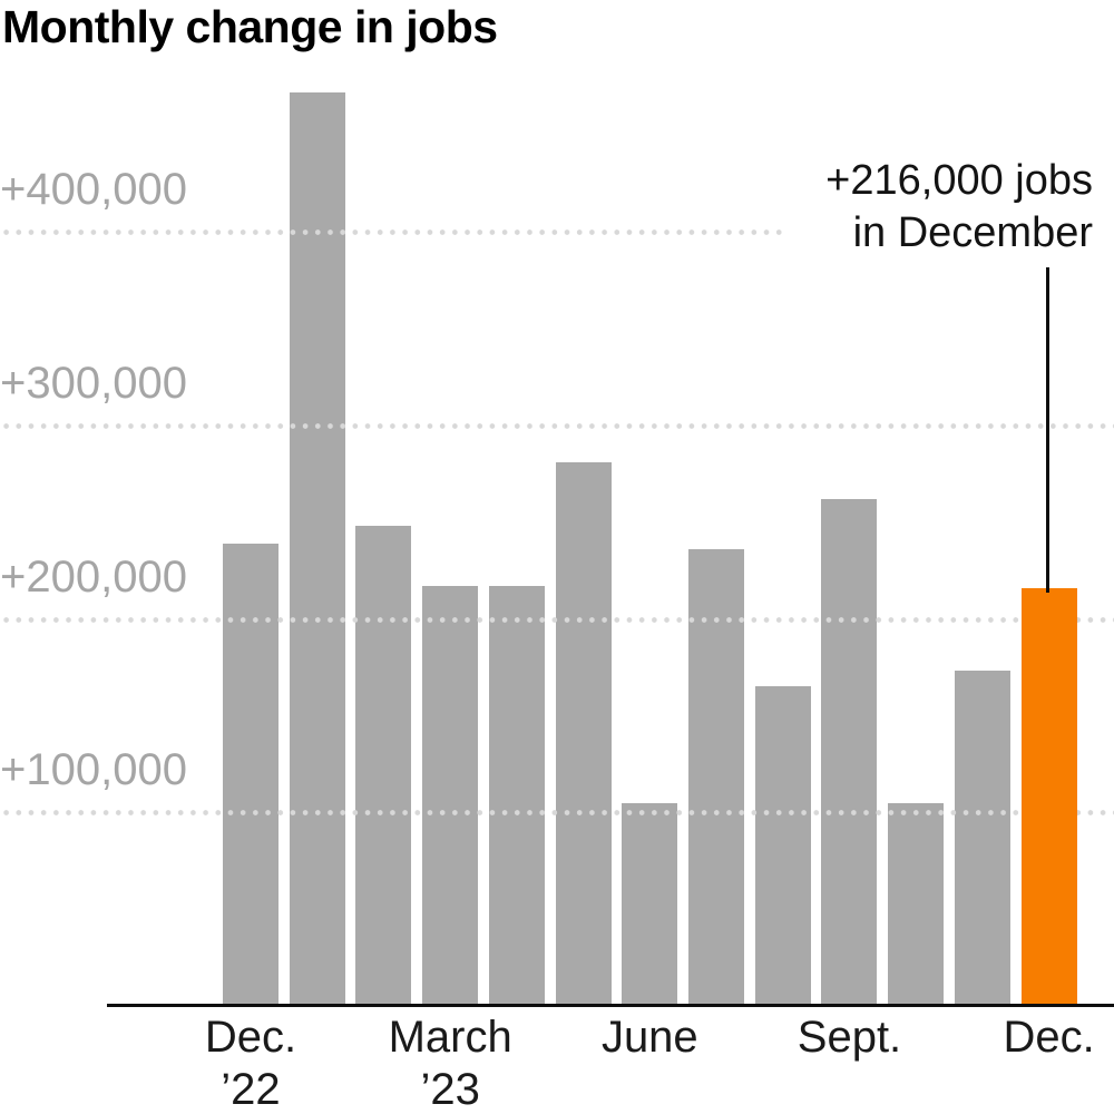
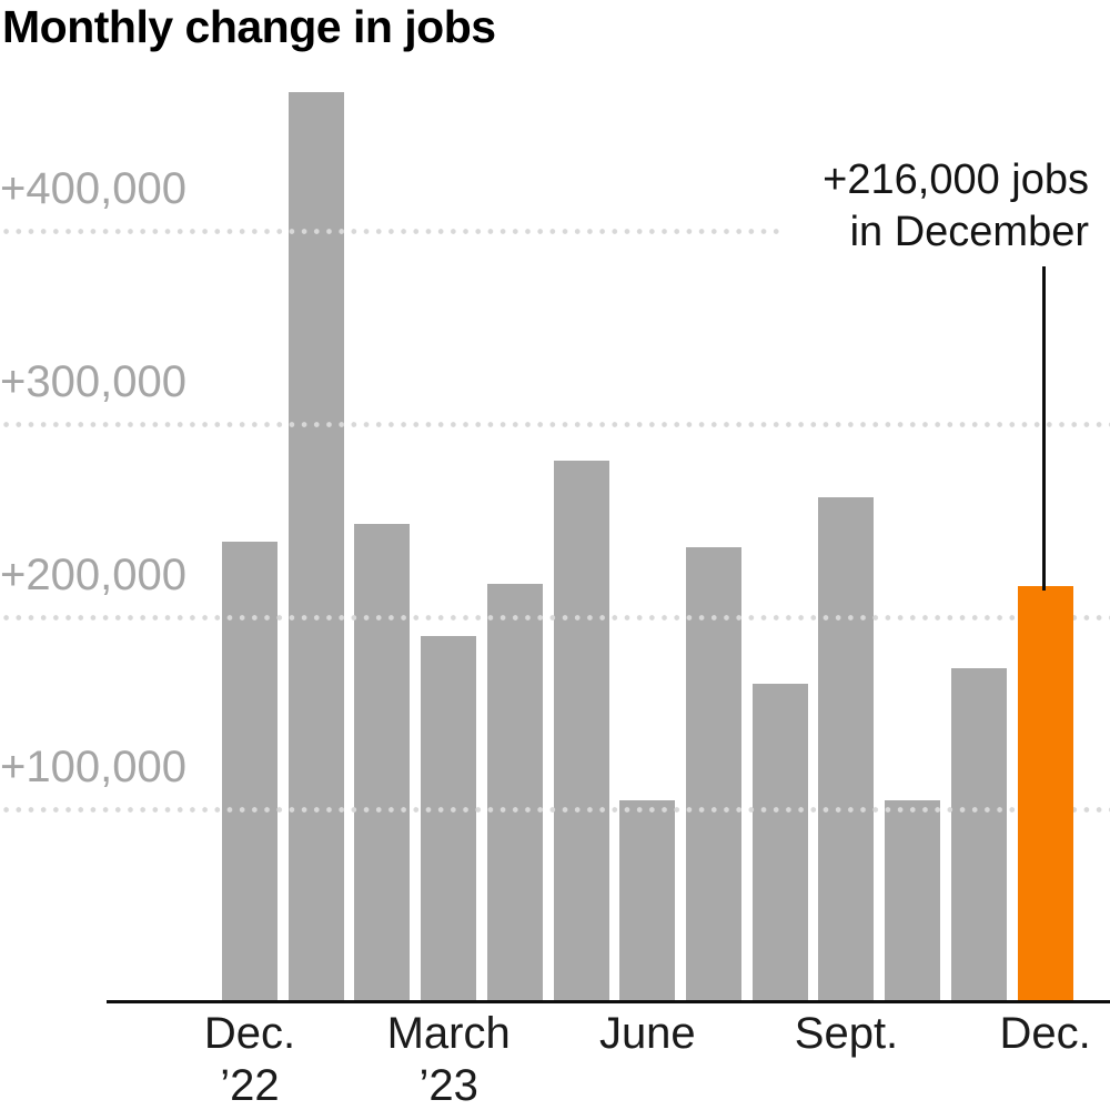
March ’23: 217000 -> 190000
